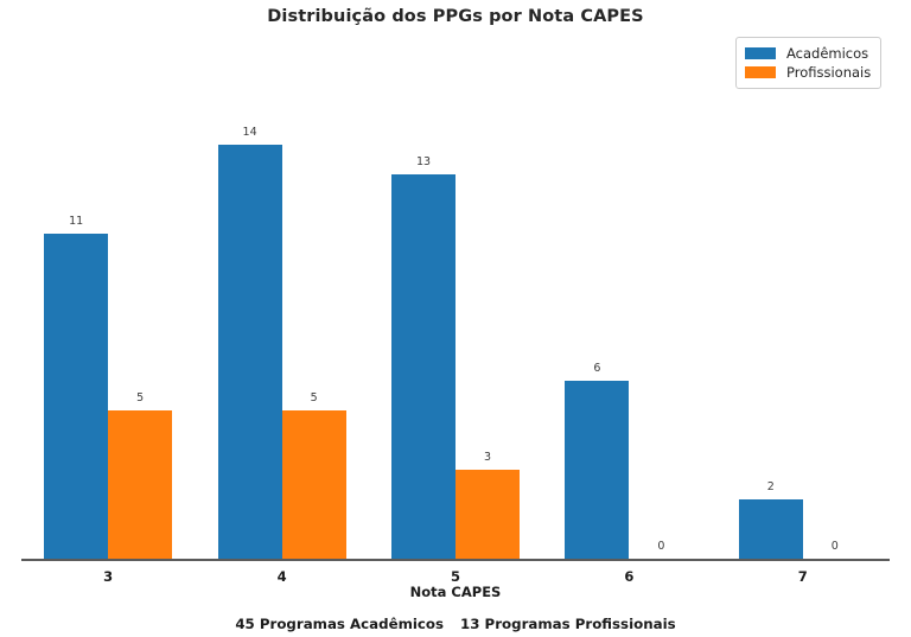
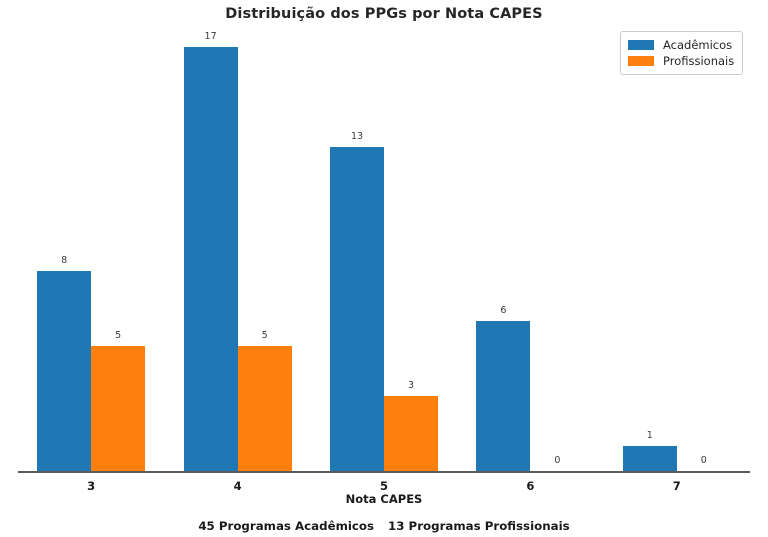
Acadêmicos/3: 11 -> 8
Acadêmicos/4: 14 -> 17
Acadêmicos/7: 2 -> 1
